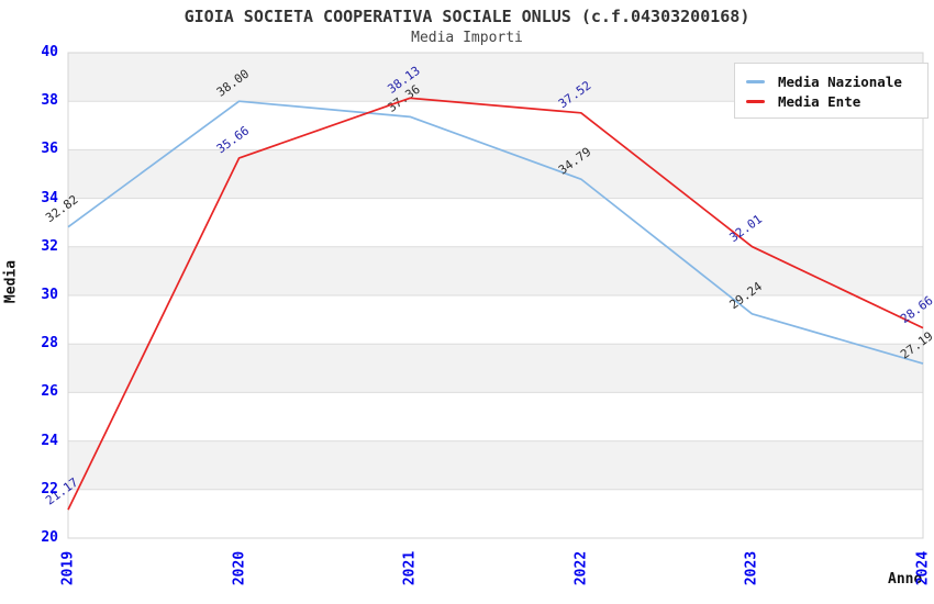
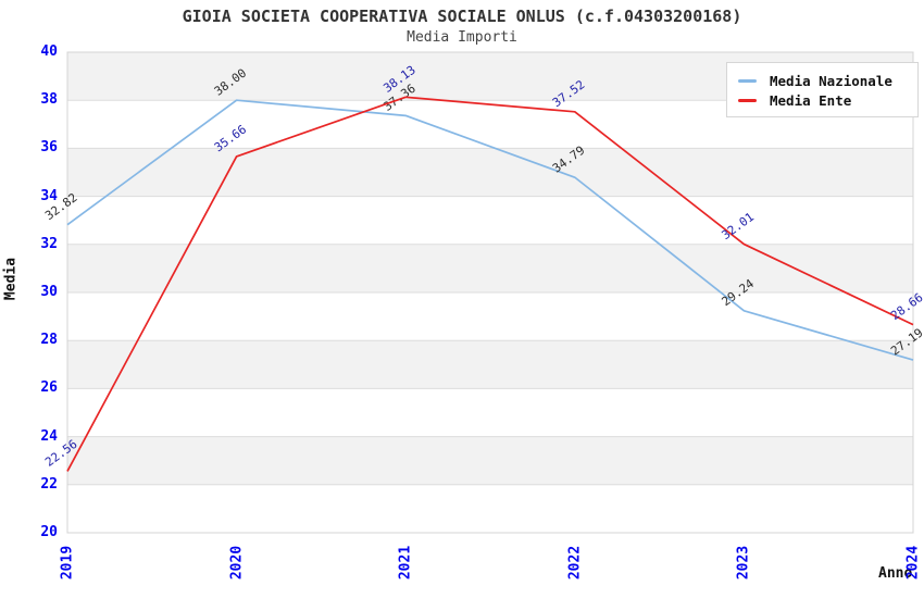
Media Ente/2019: 21.17 -> 22.56
